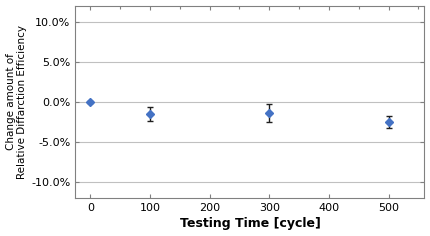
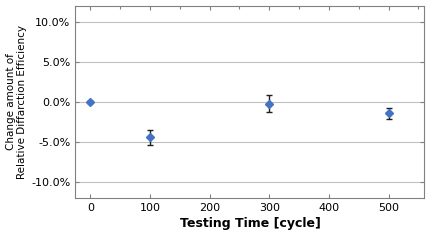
100: -1.5% -> -4.4%
300: -1.4% -> -0.2%
500: -2.5% -> -1.4%
